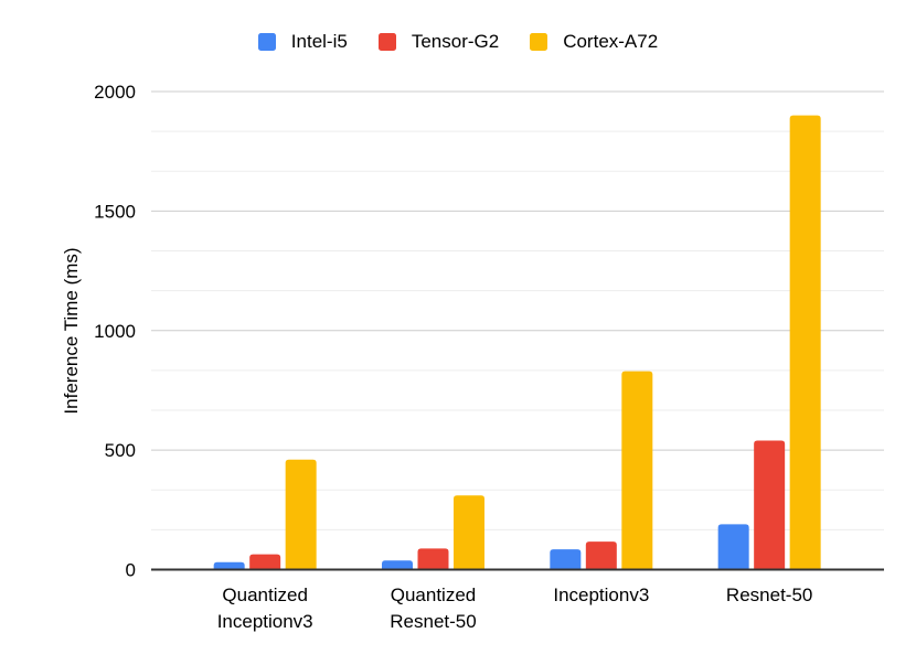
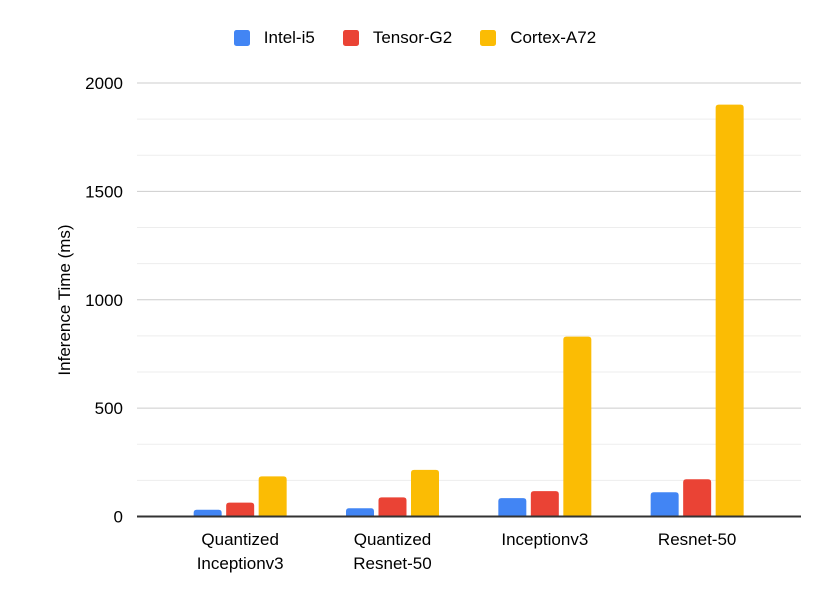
Cortex-A72/Quantized Inceptionv3: 460 -> 180
Cortex-A72/Quantized Resnet-50: 310 -> 220
Intel-i5/Resnet-50: 190 -> 110
Tensor-G2/Resnet-50: 540 -> 170
